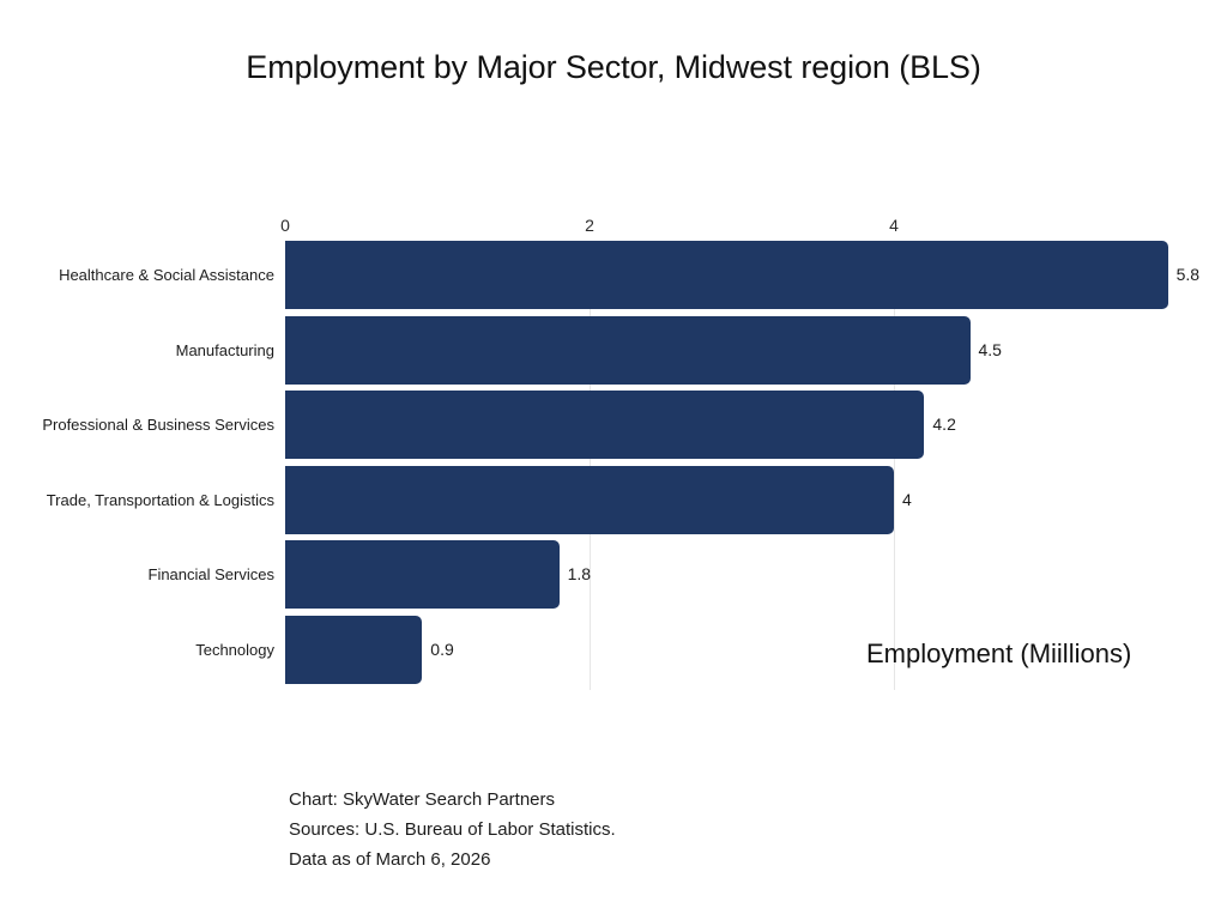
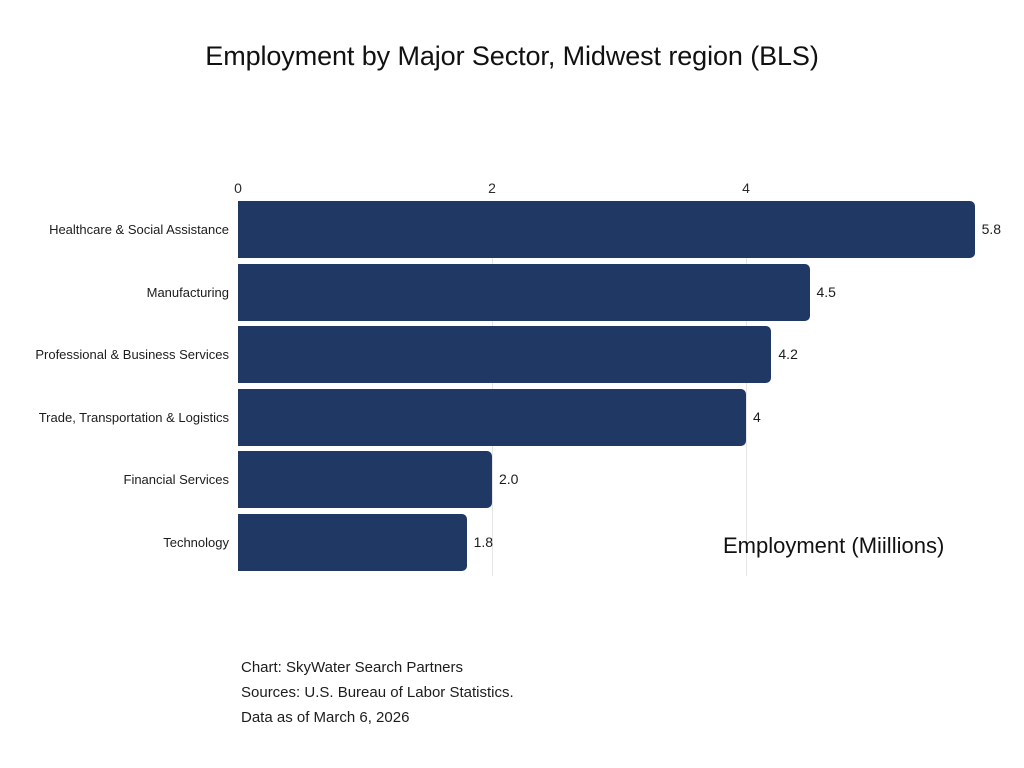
Financial Services: 1.8 -> 2.0
Technology: 0.9 -> 1.8
